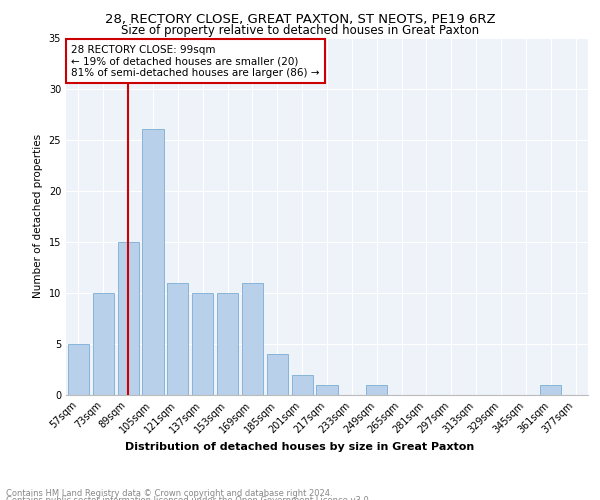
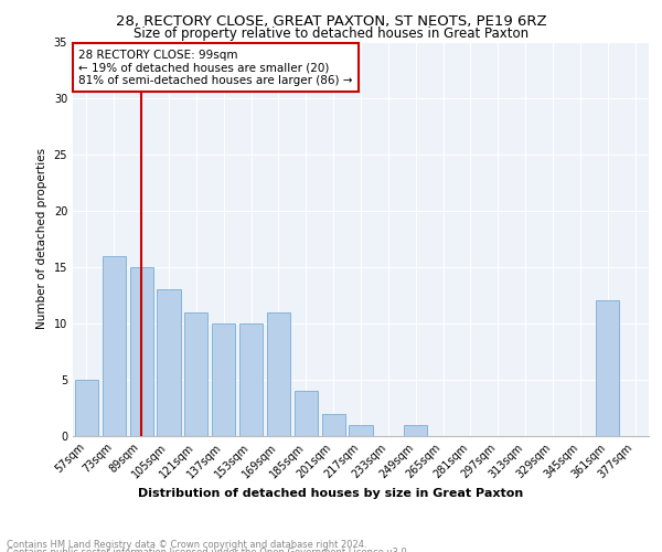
73sqm: 10 -> 16
105sqm: 26 -> 13
361sqm: 1 -> 12
